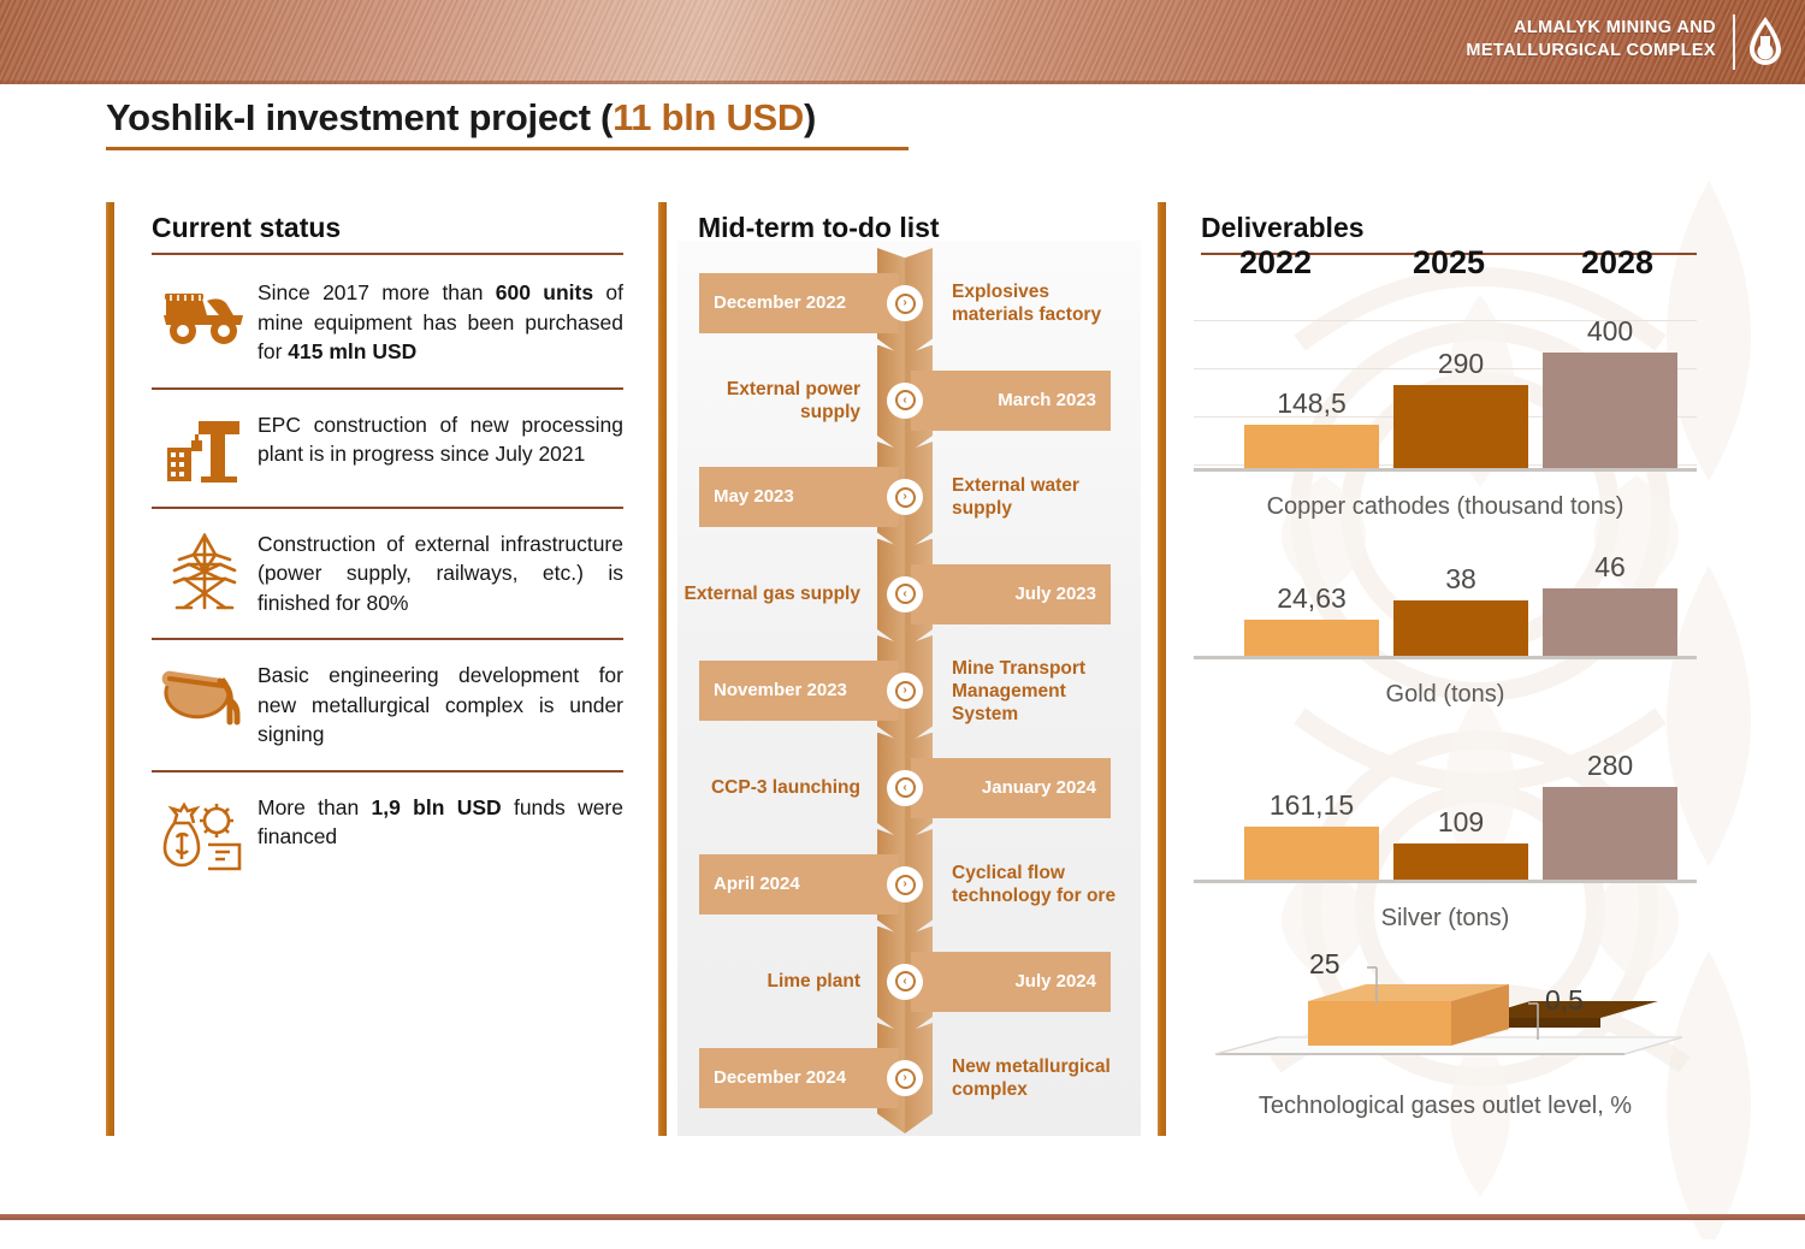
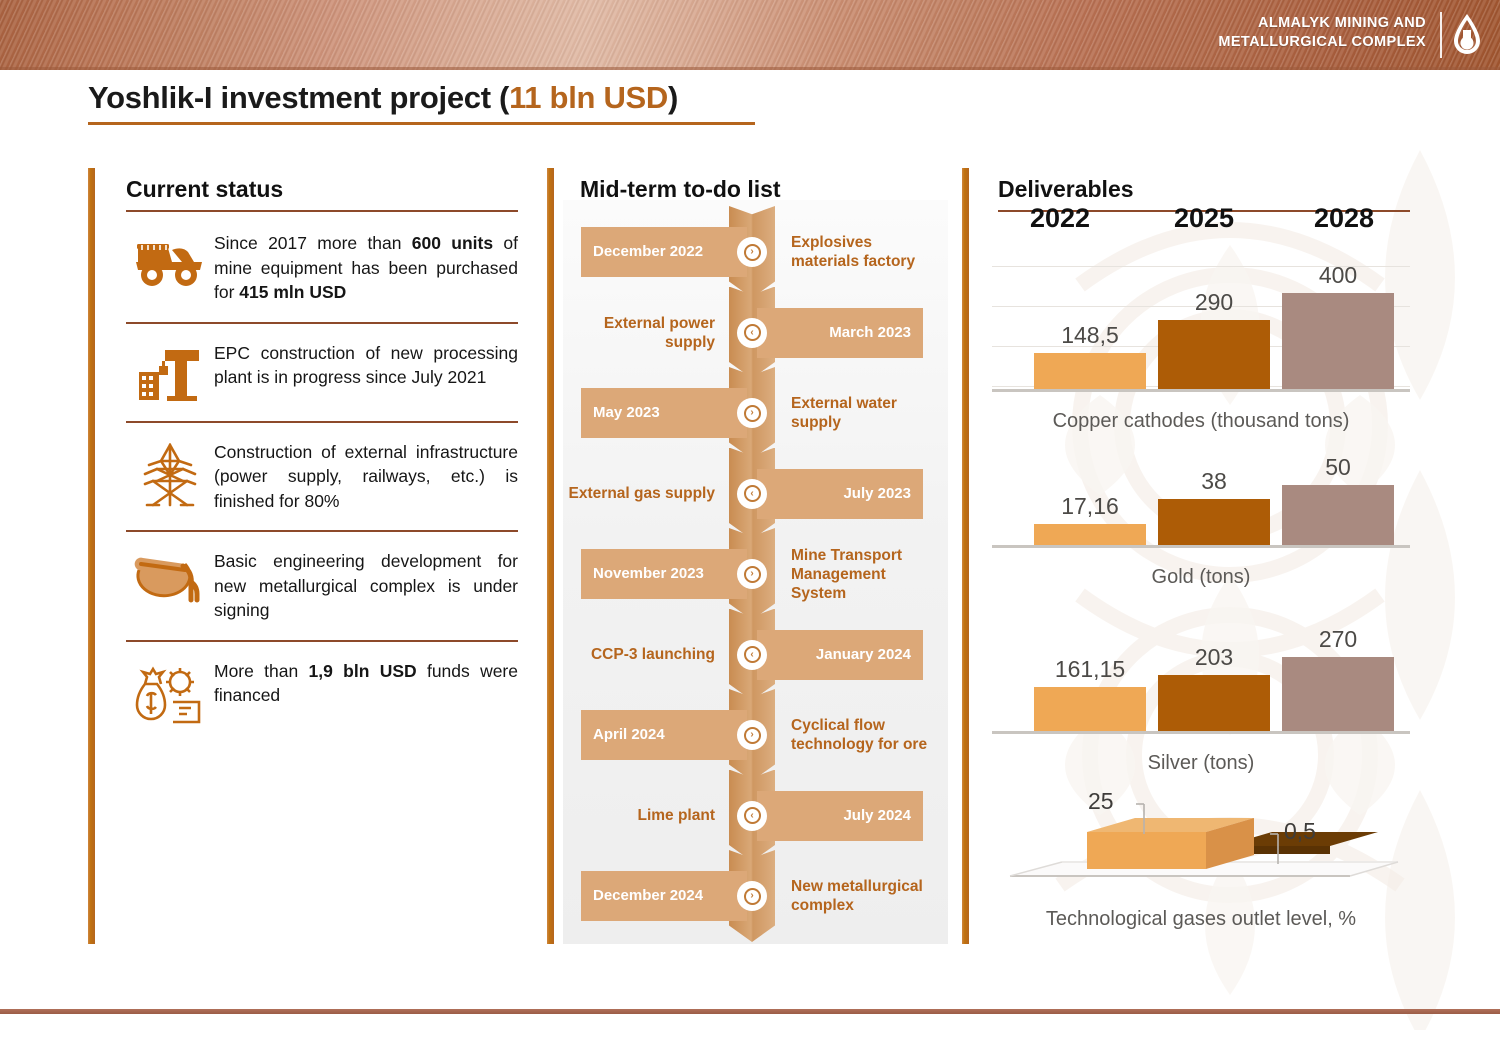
Gold (tons)/2022: 24,63 -> 17,16
Gold (tons)/2028: 46 -> 50
Silver (tons)/2025: 109 -> 203
Silver (tons)/2028: 280 -> 270
